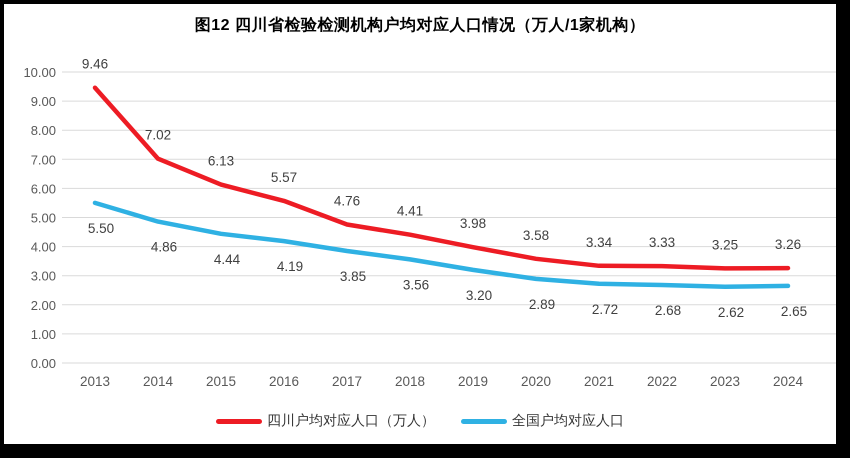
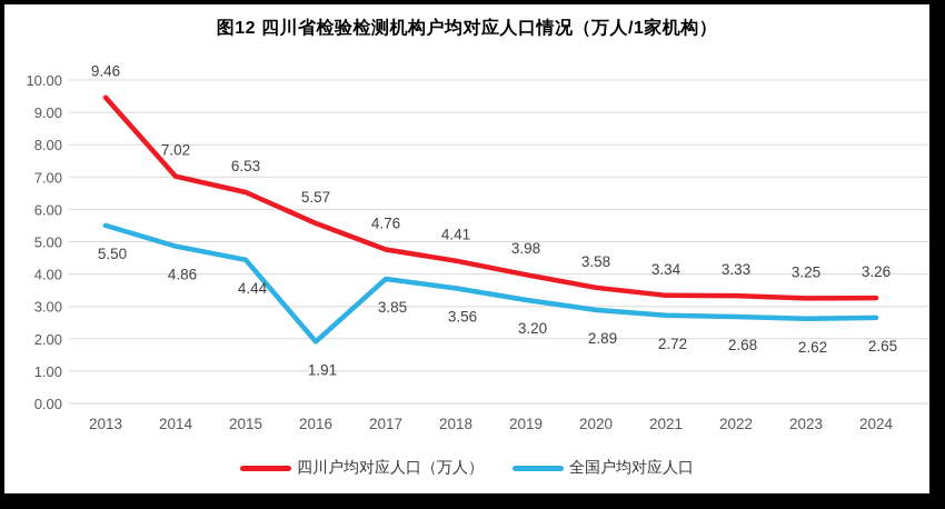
四川户均对应人口（万人）/2015: 6.13 -> 6.53
全国户均对应人口/2016: 4.19 -> 1.91
